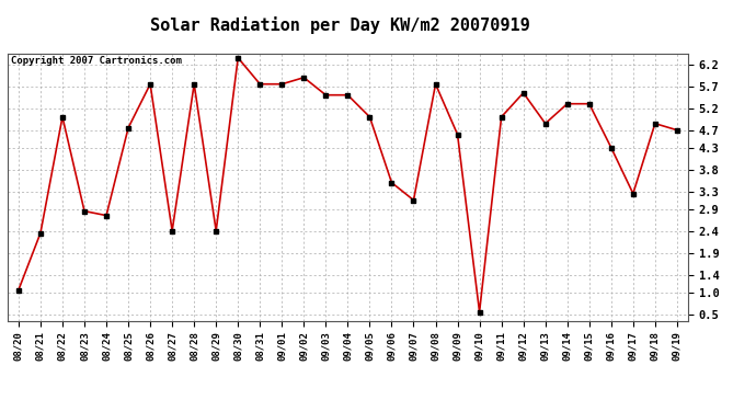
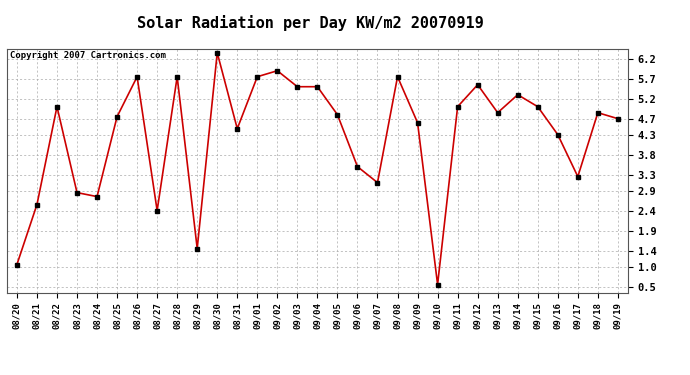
08/21: 2.35 -> 2.55
08/29: 2.40 -> 1.45
08/31: 5.75 -> 4.45
09/05: 5.00 -> 4.80
09/15: 5.30 -> 5.00
